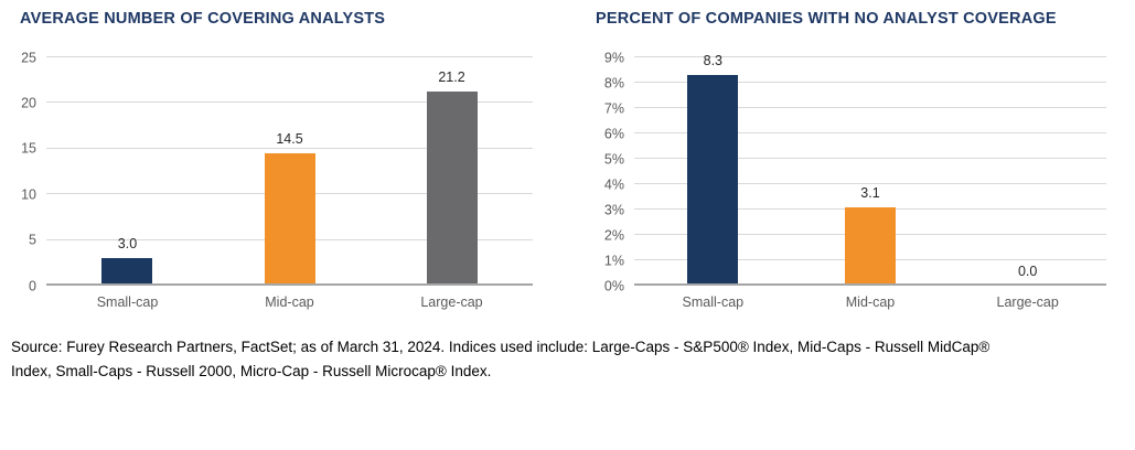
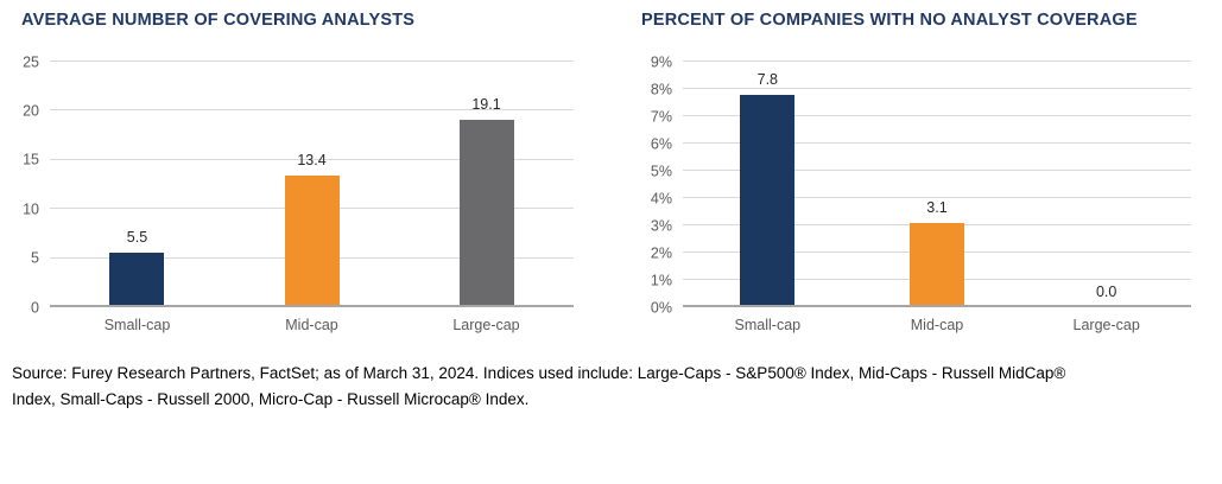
AVERAGE NUMBER OF COVERING ANALYSTS/Small-cap: 3.0 -> 5.5
AVERAGE NUMBER OF COVERING ANALYSTS/Mid-cap: 14.5 -> 13.4
AVERAGE NUMBER OF COVERING ANALYSTS/Large-cap: 21.2 -> 19.1
PERCENT OF COMPANIES WITH NO ANALYST COVERAGE/Small-cap: 8.3 -> 7.8
